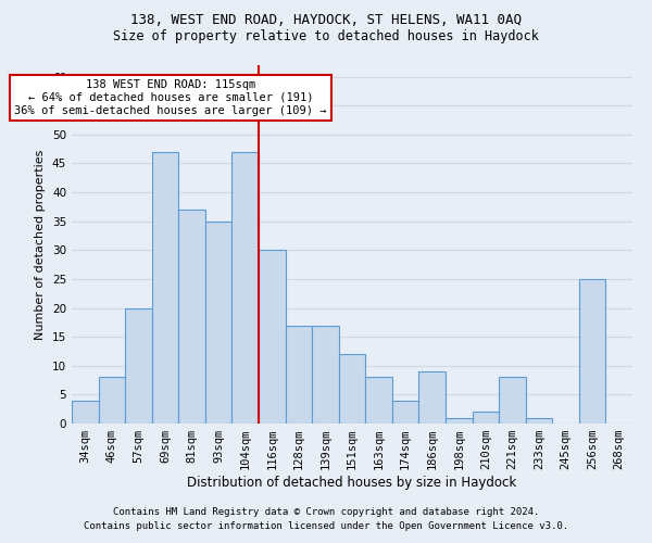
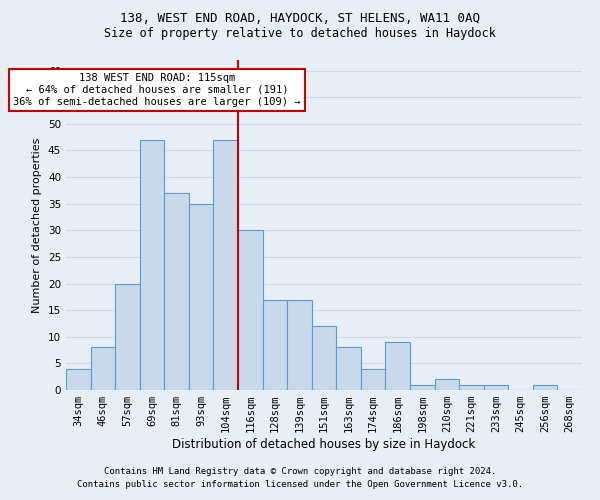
221sqm: 8 -> 1
256sqm: 25 -> 1
